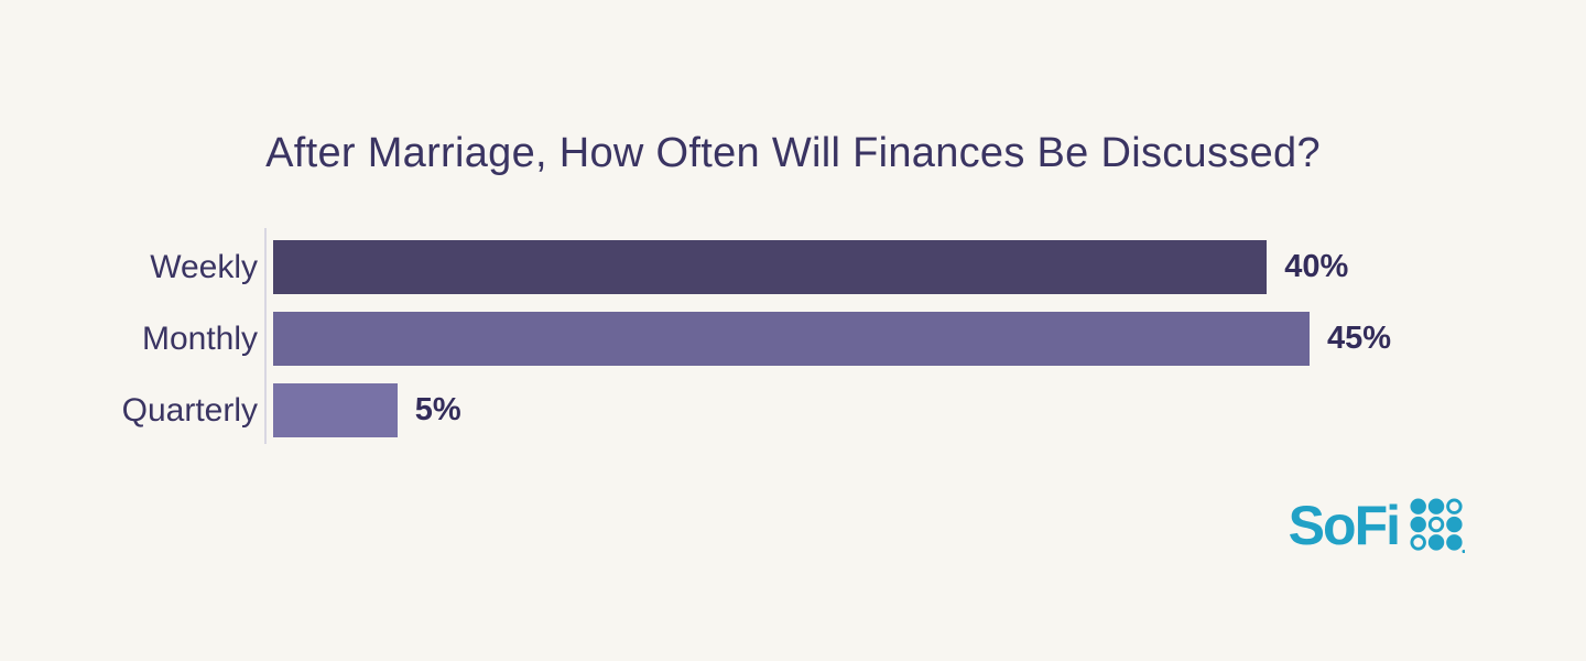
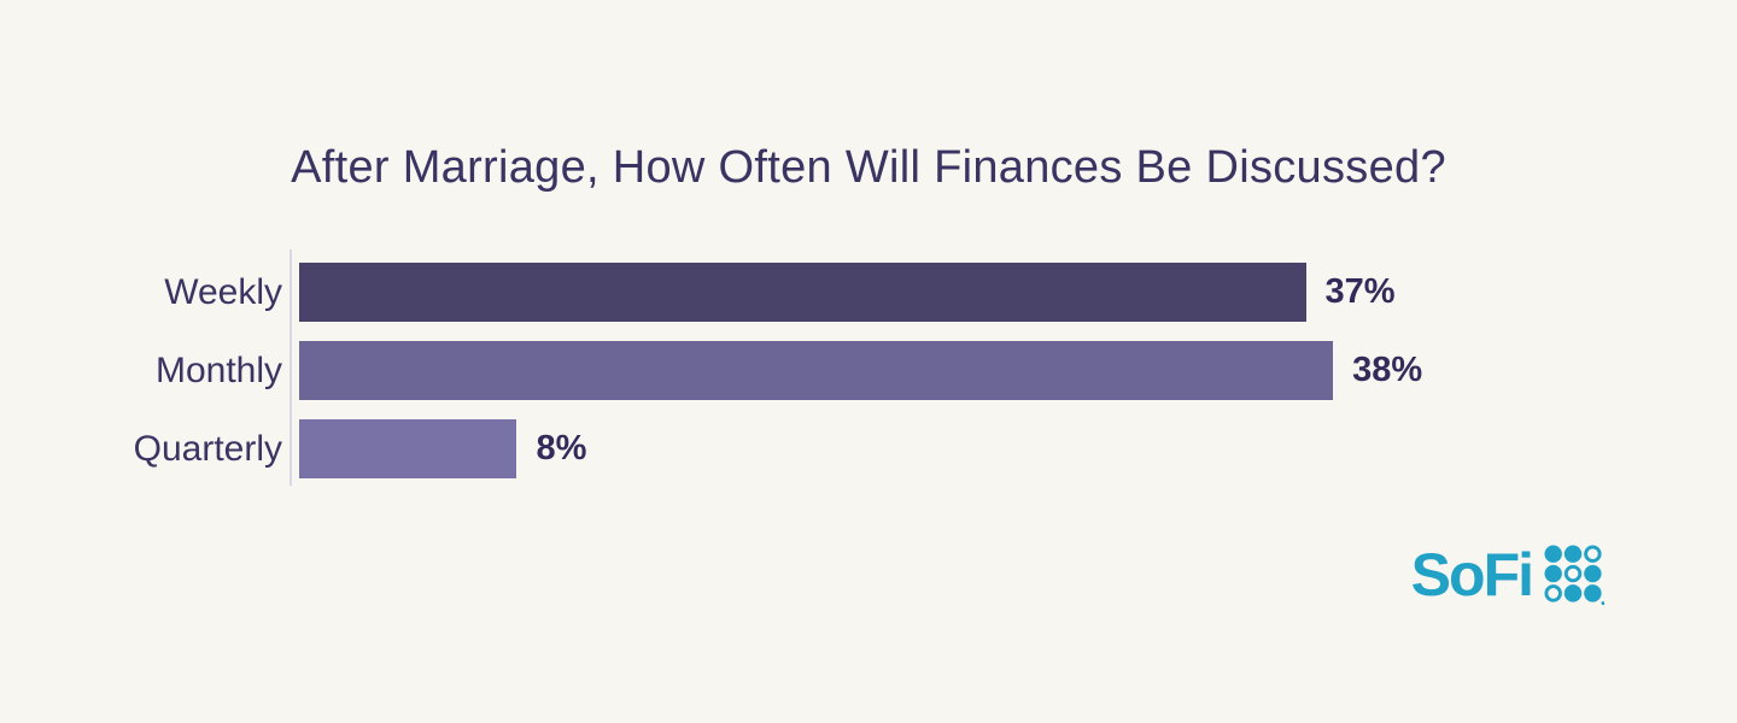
Weekly: 40% -> 37%
Monthly: 45% -> 38%
Quarterly: 5% -> 8%
